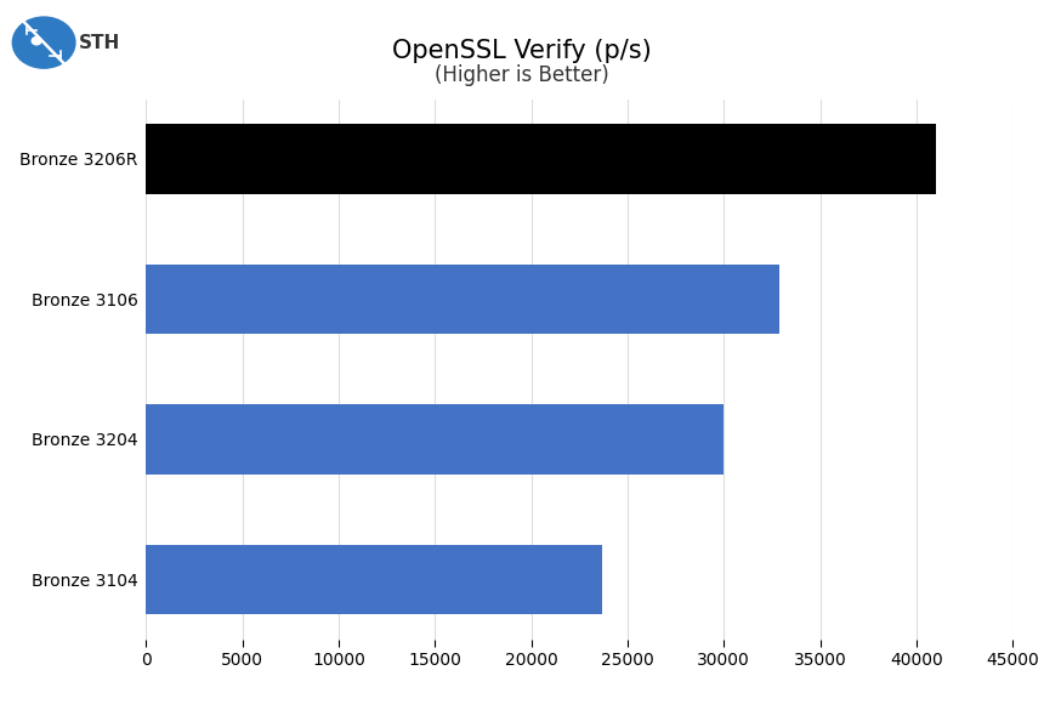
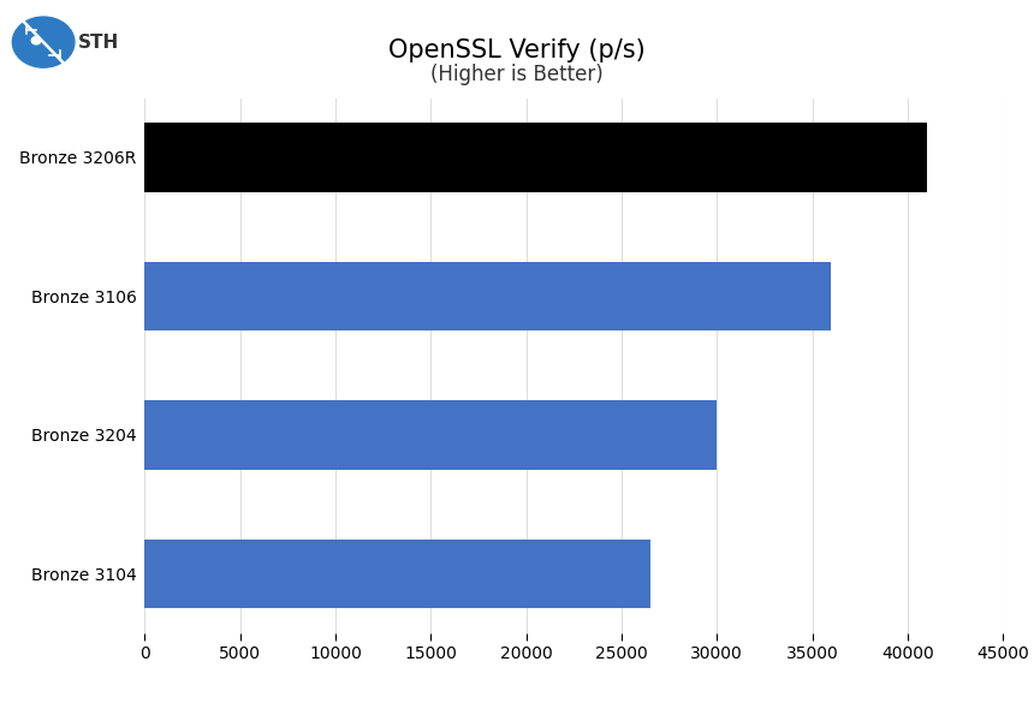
Bronze 3106: 32900 -> 36000
Bronze 3104: 23700 -> 26500
